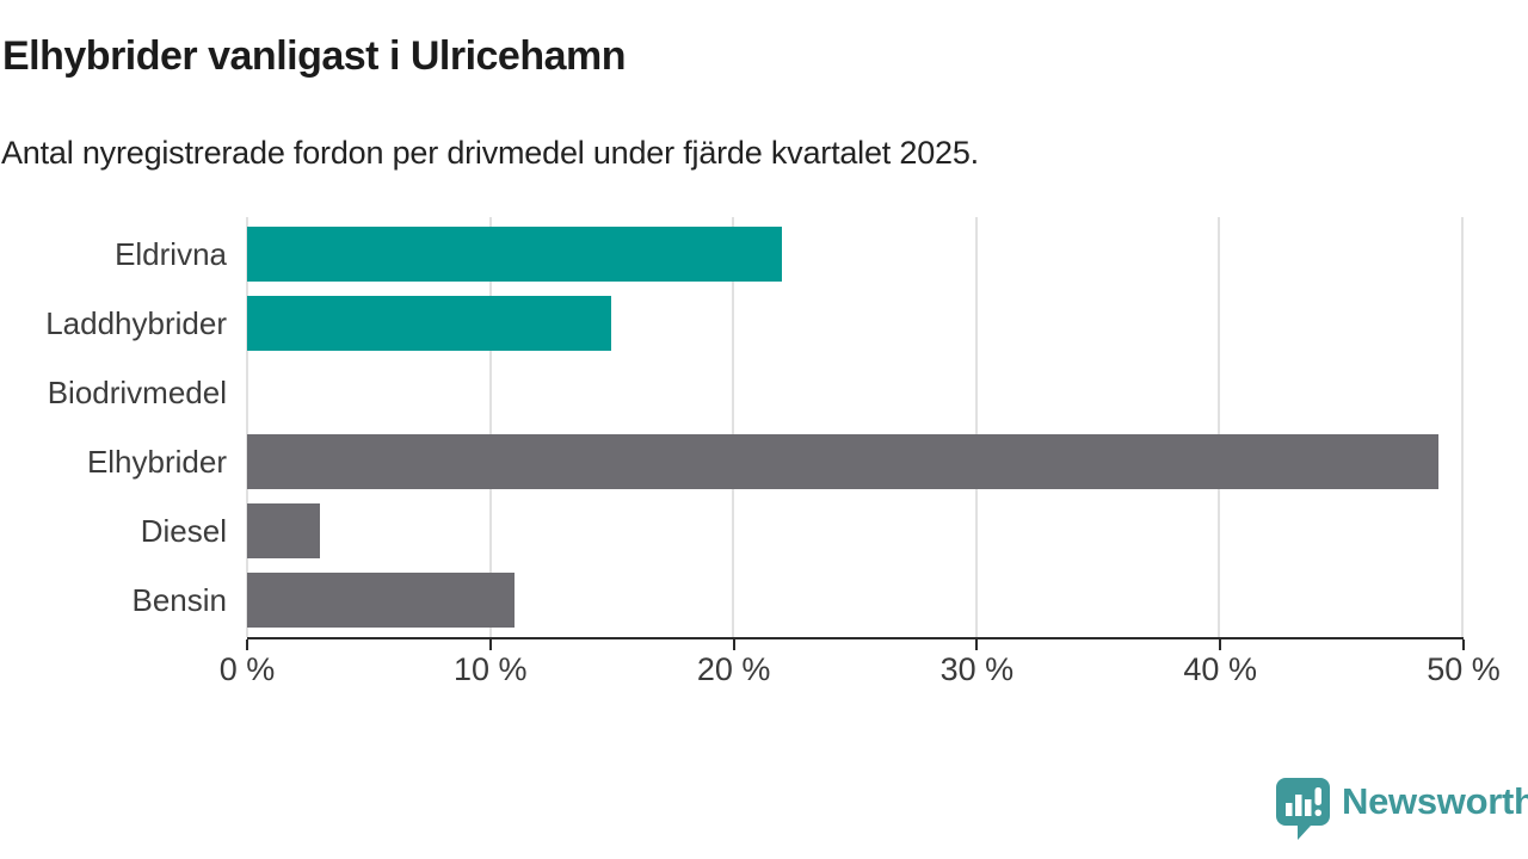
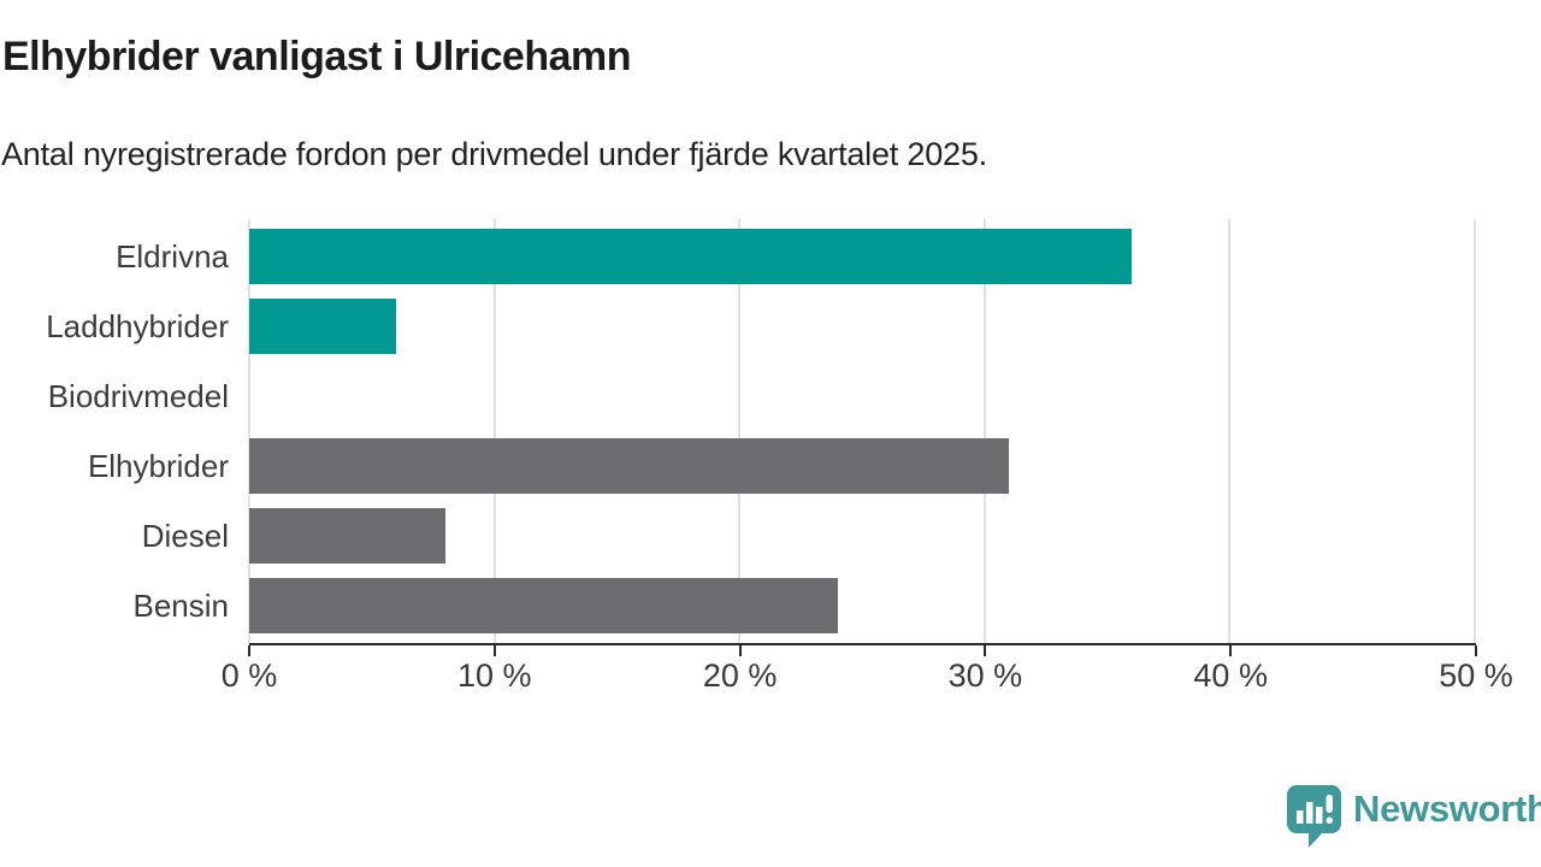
Eldrivna: 22% -> 36%
Laddhybrider: 15% -> 6%
Elhybrider: 49% -> 31%
Diesel: 3% -> 8%
Bensin: 11% -> 24%
